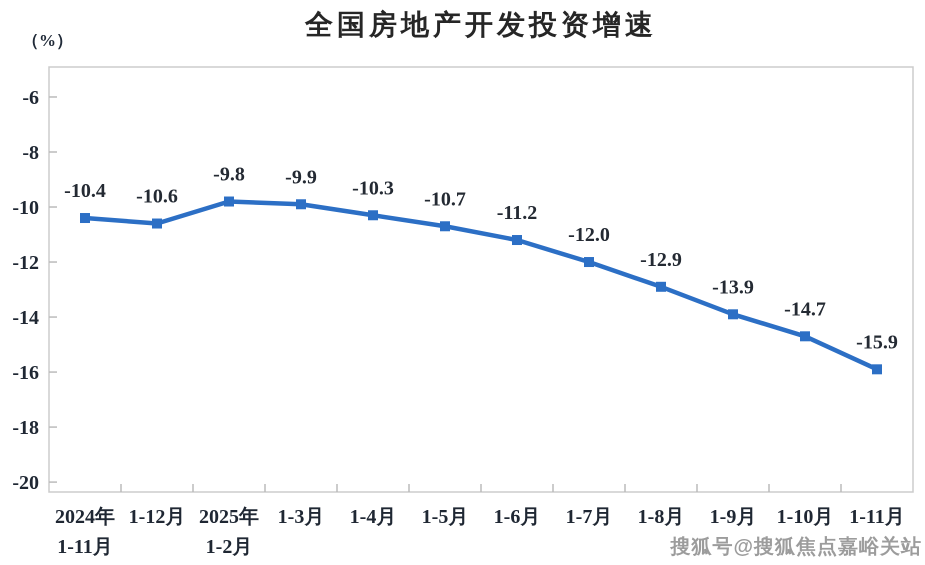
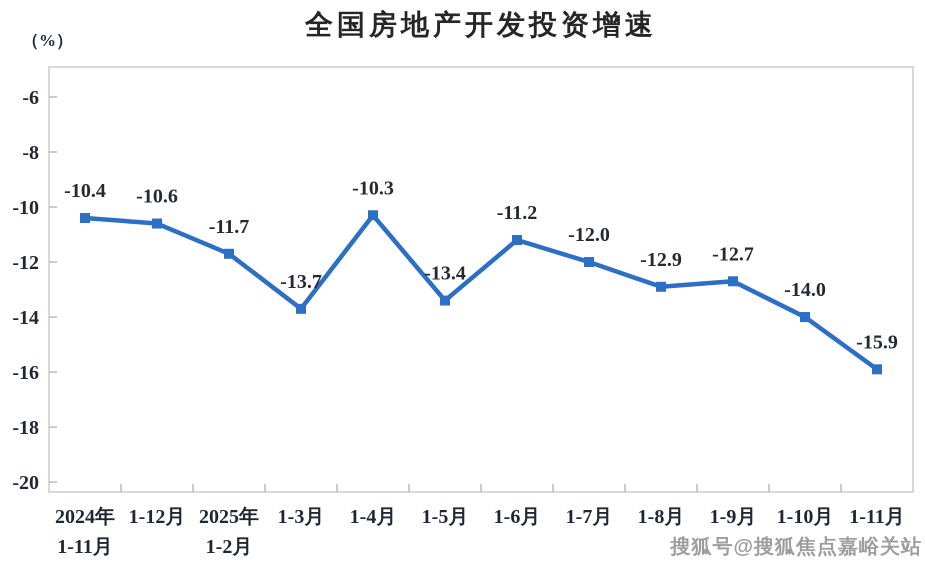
2025年 1-2月: -9.8 -> -11.7
1-3月: -9.9 -> -13.7
1-5月: -10.7 -> -13.4
1-9月: -13.9 -> -12.7
1-10月: -14.7 -> -14.0
